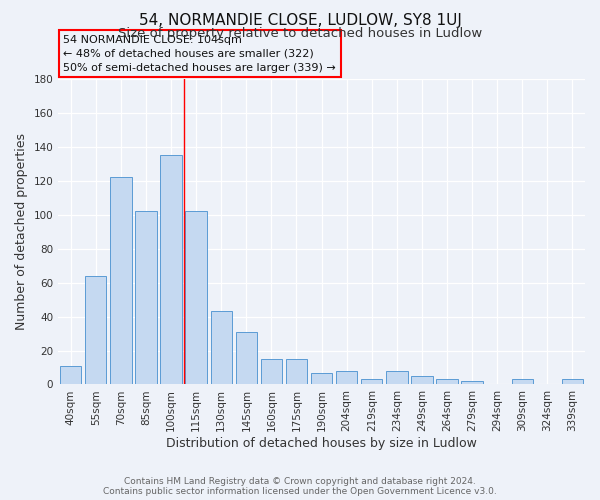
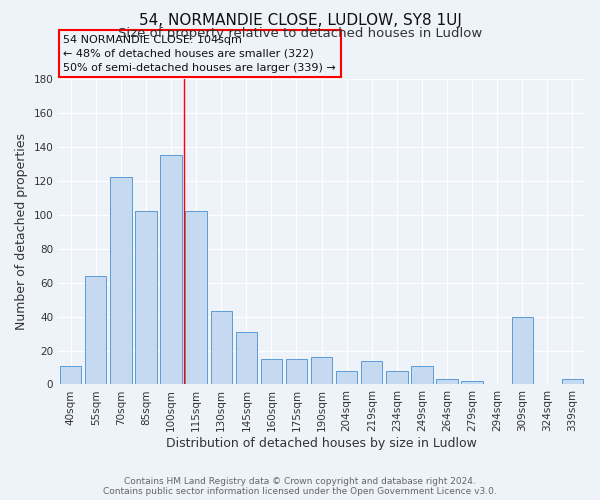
190sqm: 7 -> 16
219sqm: 3 -> 14
249sqm: 5 -> 11
309sqm: 3 -> 40
